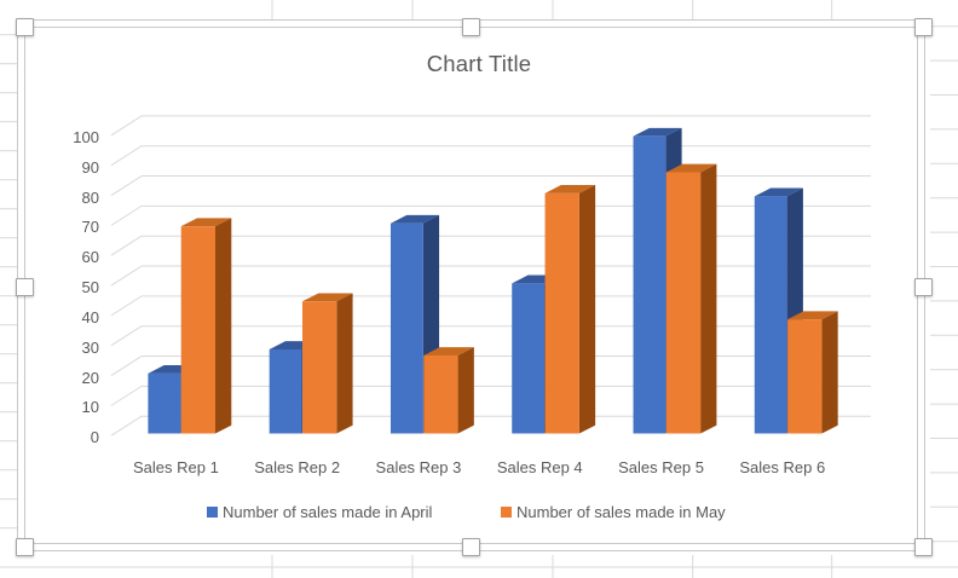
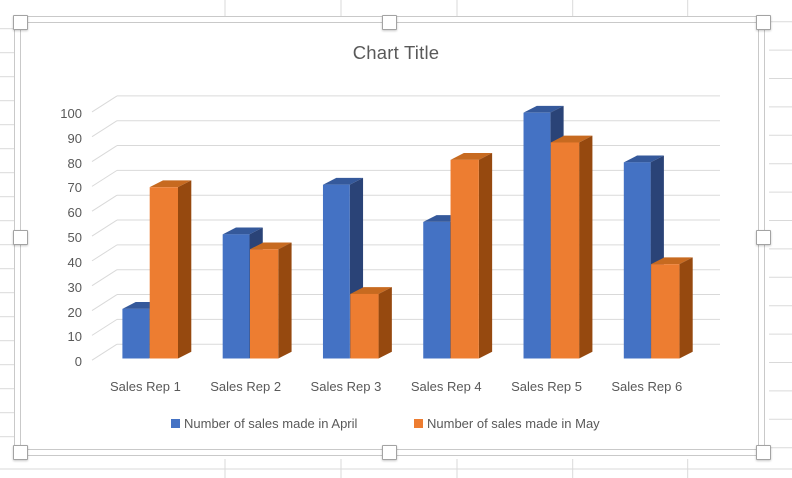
Number of sales made in April/Sales Rep 2: 28 -> 50
Number of sales made in April/Sales Rep 4: 50 -> 55
